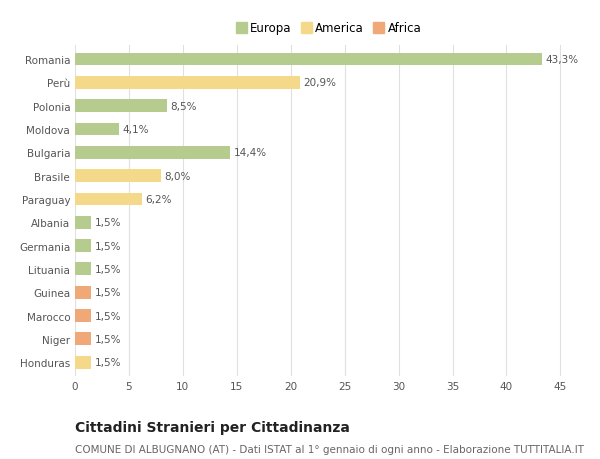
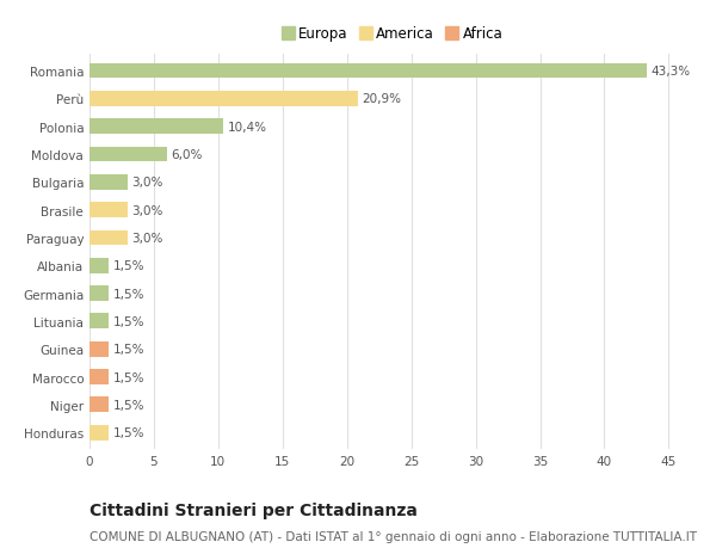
Polonia: 8,5% -> 10,4%
Moldova: 4,1% -> 6,0%
Bulgaria: 14,4% -> 3,0%
Brasile: 8,0% -> 3,0%
Paraguay: 6,2% -> 3,0%
